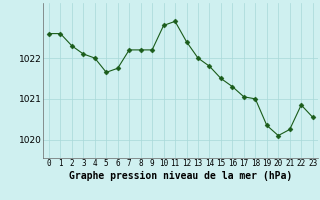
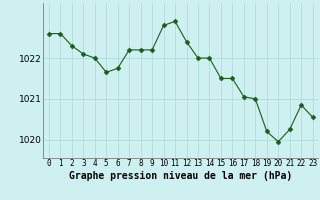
14: 1021.80 -> 1022.00
16: 1021.30 -> 1021.50
19: 1020.35 -> 1020.20
20: 1020.10 -> 1019.95
